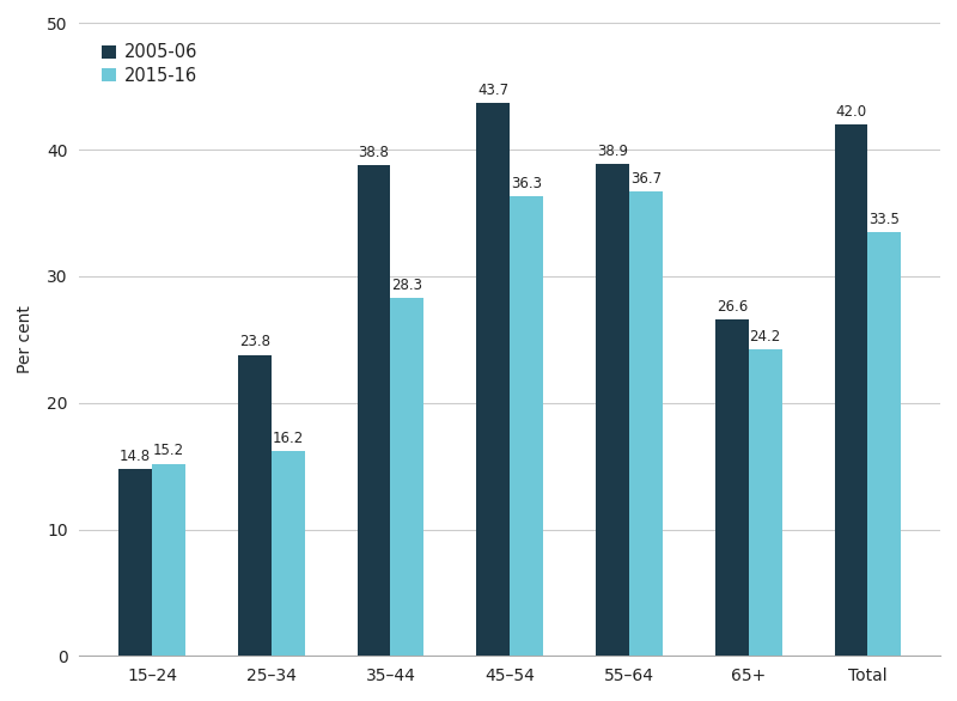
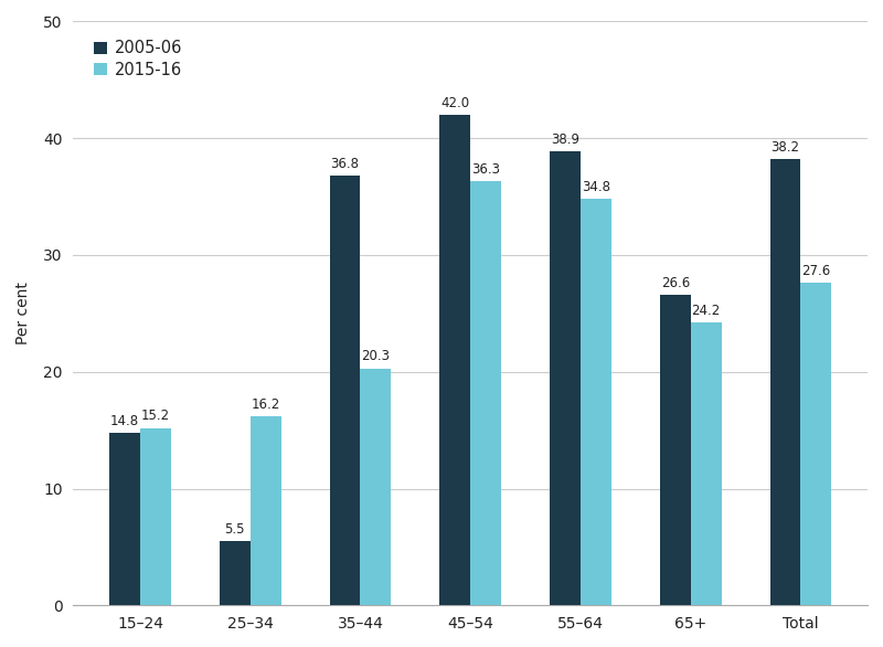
2005-06/25–34: 23.8 -> 5.5
2005-06/35–44: 38.8 -> 36.8
2015-16/35–44: 28.3 -> 20.3
2005-06/45–54: 43.7 -> 42.0
2015-16/55–64: 36.7 -> 34.8
2005-06/Total: 42.0 -> 38.2
2015-16/Total: 33.5 -> 27.6
